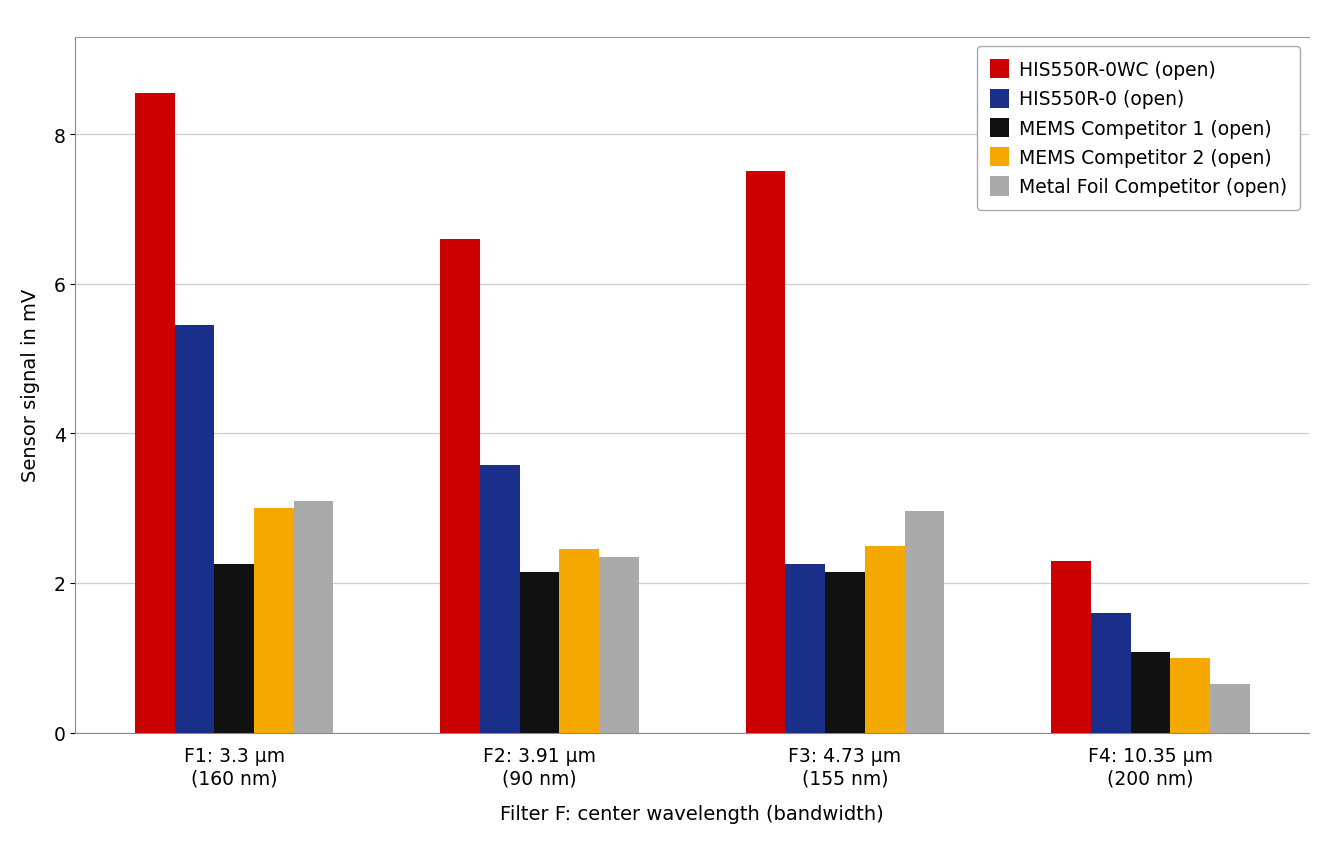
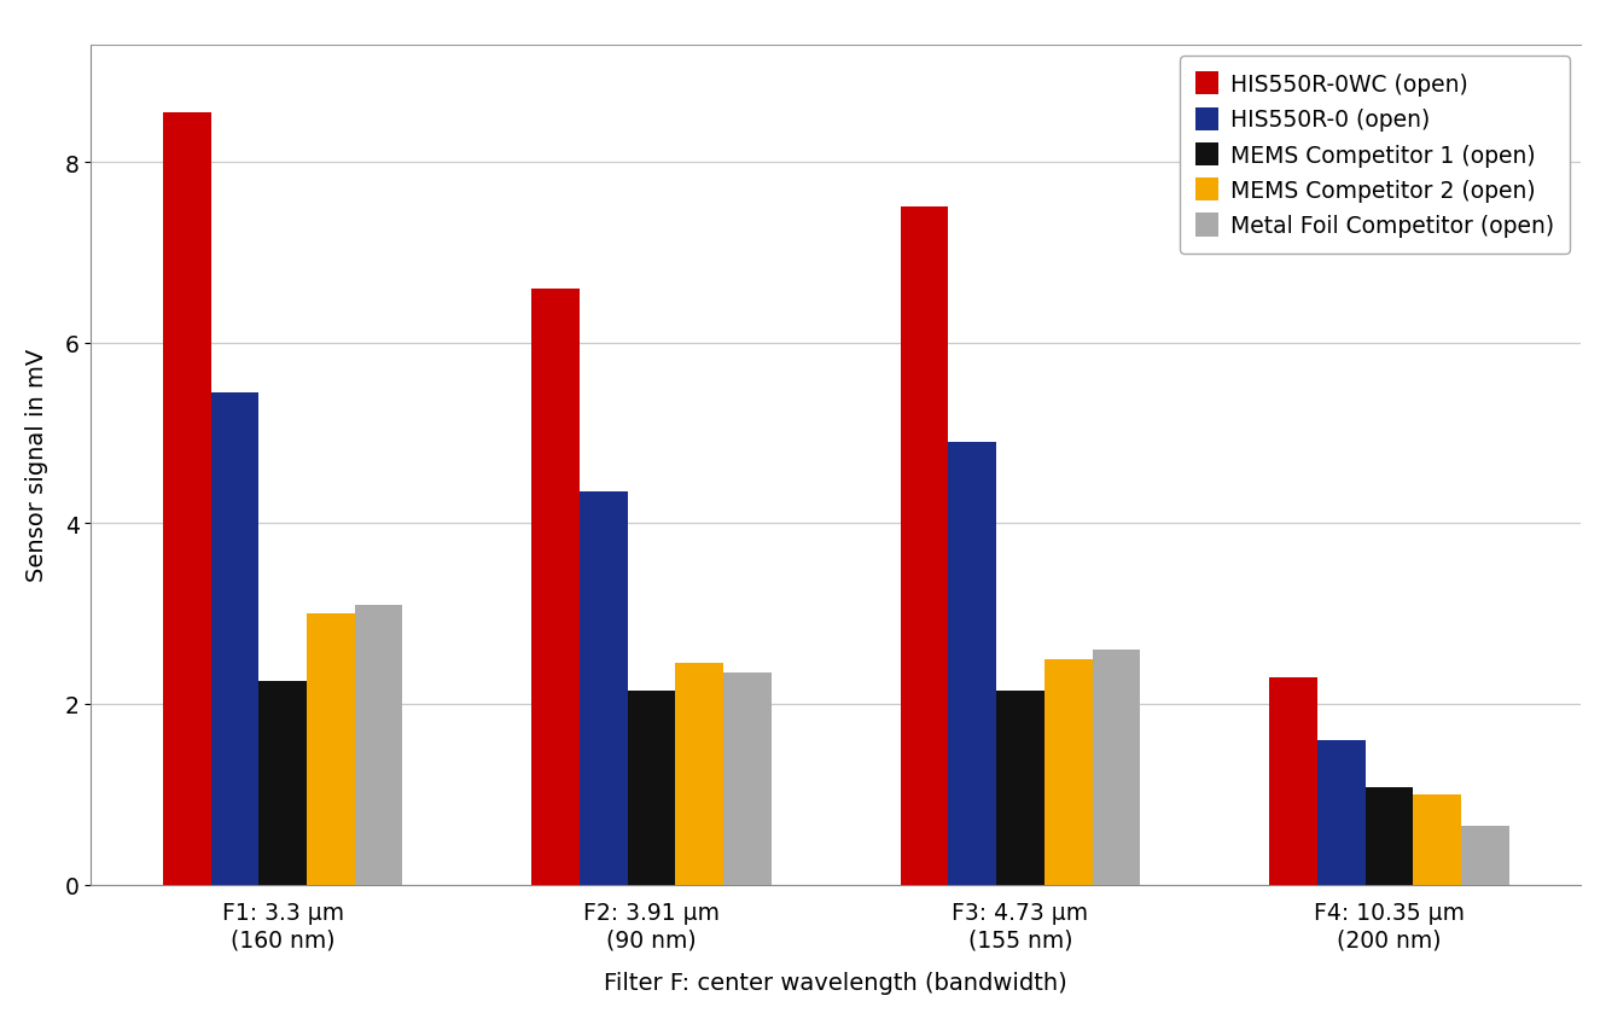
HIS550R-0 (open)/F2: 3.91 μm (90 nm): 3.58 -> 4.35
HIS550R-0 (open)/F3: 4.73 μm (155 nm): 2.26 -> 4.90
Metal Foil Competitor (open)/F3: 4.73 μm (155 nm): 2.96 -> 2.60
